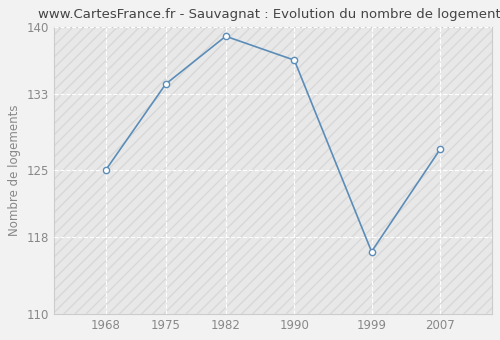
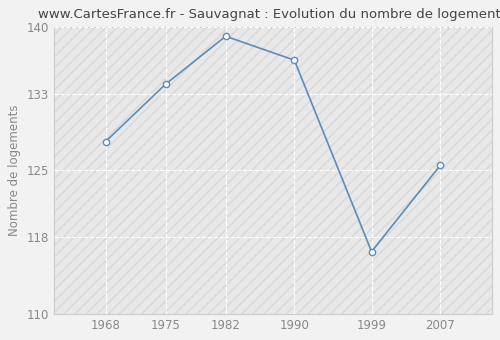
1968: 125.0 -> 128.0
2007: 127.2 -> 125.5
